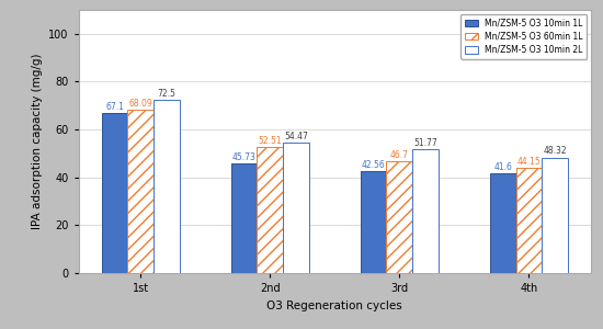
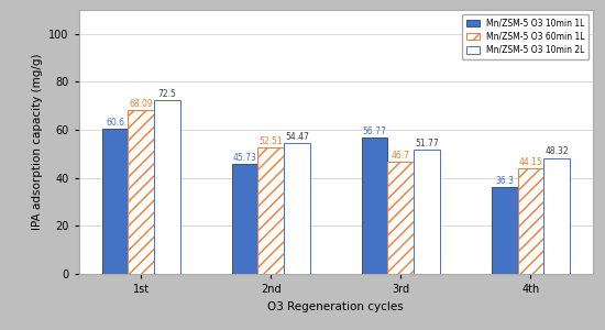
Mn/ZSM-5 O3 10min 1L/1st: 67.1 -> 60.6
Mn/ZSM-5 O3 10min 1L/3rd: 42.56 -> 56.77
Mn/ZSM-5 O3 10min 1L/4th: 41.6 -> 36.3
